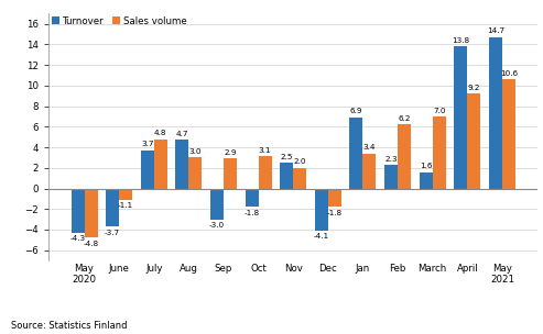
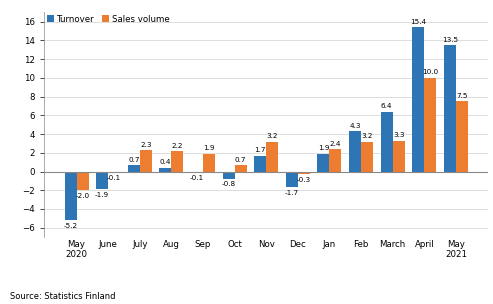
Turnover/May 2020: -4.3 -> -5.2
Sales volume/May 2020: -4.8 -> -2.0
Turnover/June: -3.7 -> -1.9
Sales volume/June: -1.1 -> -0.1
Turnover/July: 3.7 -> 0.7
Sales volume/July: 4.8 -> 2.3
Turnover/Aug: 4.7 -> 0.4
Sales volume/Aug: 3.0 -> 2.2
Turnover/Sep: -3.0 -> -0.1
Sales volume/Sep: 2.9 -> 1.9
Turnover/Oct: -1.8 -> -0.8
Sales volume/Oct: 3.1 -> 0.7
Turnover/Nov: 2.5 -> 1.7
Sales volume/Nov: 2.0 -> 3.2
Turnover/Dec: -4.1 -> -1.7
Sales volume/Dec: -1.8 -> -0.3
Turnover/Jan: 6.9 -> 1.9
Sales volume/Jan: 3.4 -> 2.4
Turnover/Feb: 2.3 -> 4.3
Sales volume/Feb: 6.2 -> 3.2
Turnover/March: 1.6 -> 6.4
Sales volume/March: 7.0 -> 3.3
Turnover/April: 13.8 -> 15.4
Sales volume/April: 9.2 -> 10.0
Turnover/May 2021: 14.7 -> 13.5
Sales volume/May 2021: 10.6 -> 7.5
